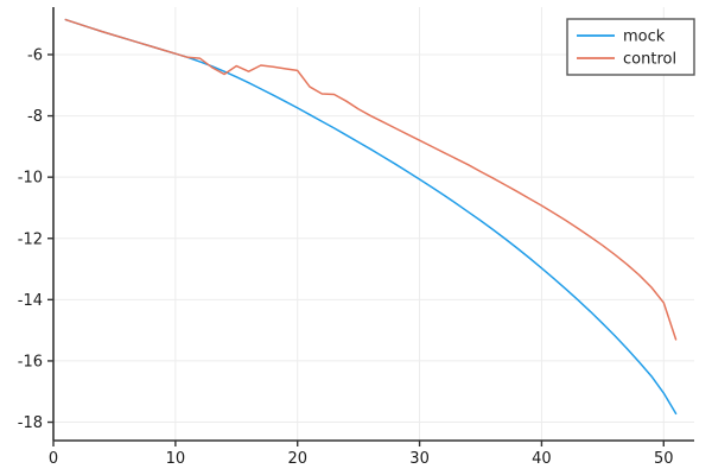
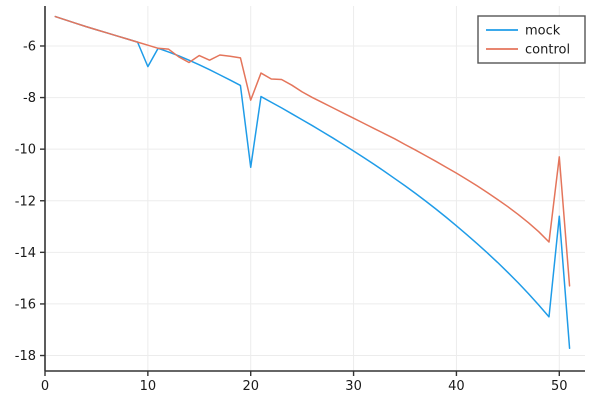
mock/10: -6.0 -> -6.8
mock/20: -7.7 -> -10.7
control/20: -6.5 -> -8.1
mock/50: -17.1 -> -12.6
control/50: -14.1 -> -10.3
